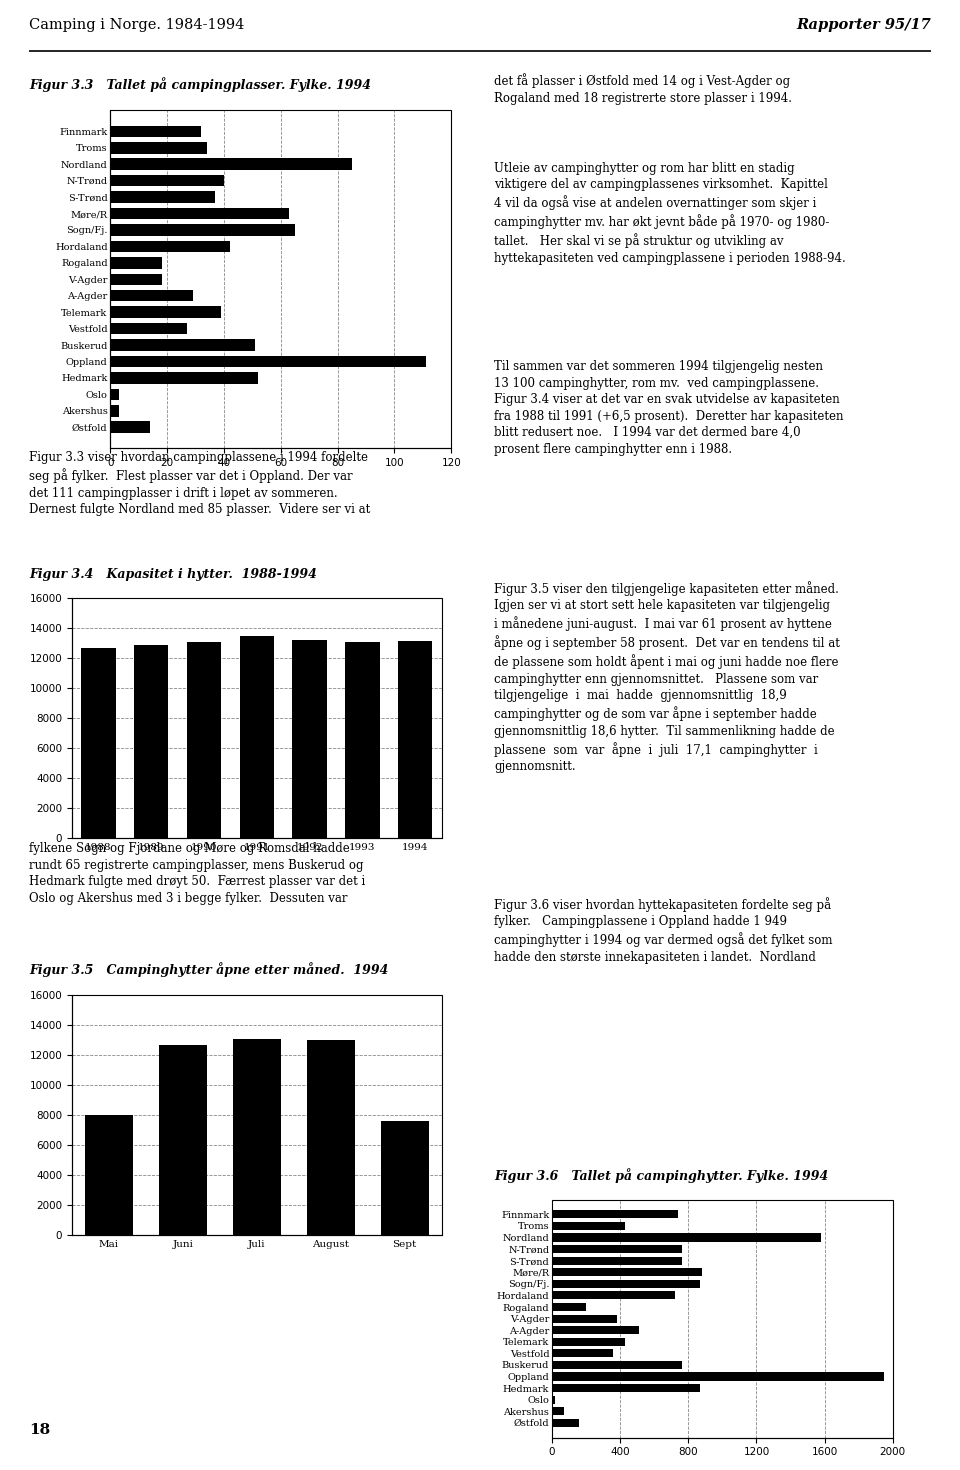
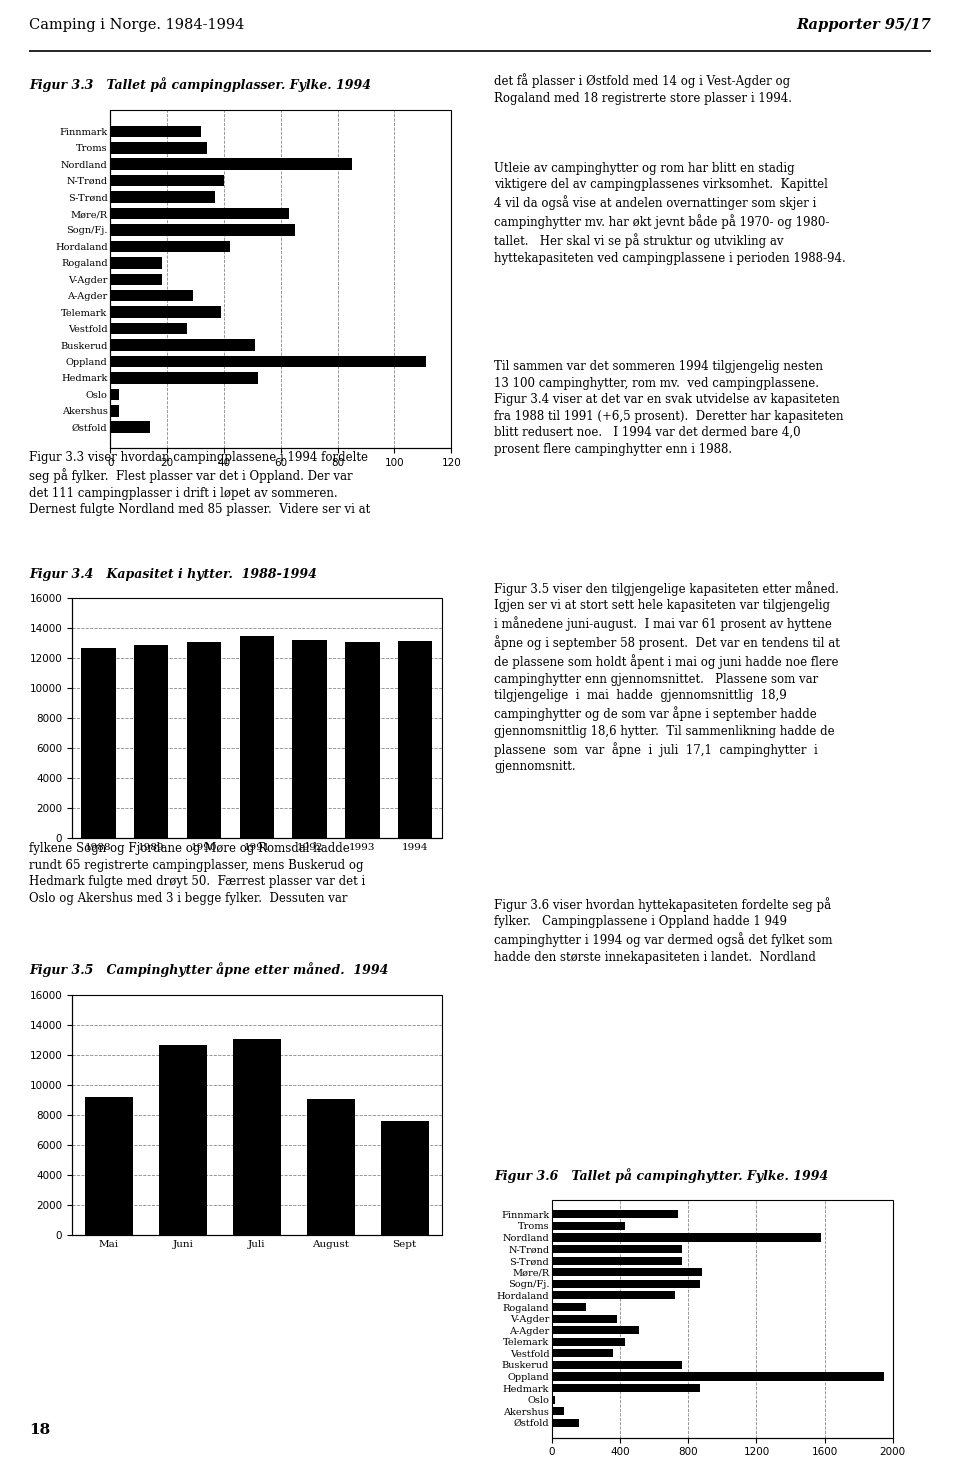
Mai: 8000 -> 9200
August: 13000 -> 9100
